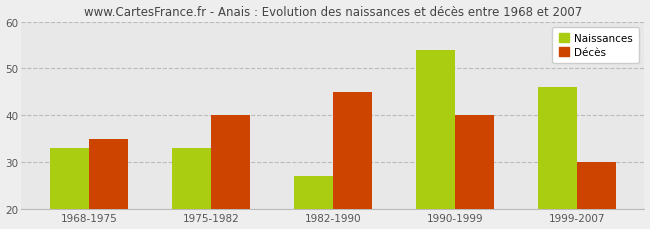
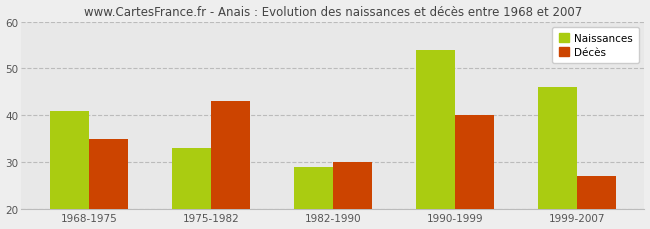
Naissances/1968-1975: 33 -> 41
Décès/1975-1982: 40 -> 43
Naissances/1982-1990: 27 -> 29
Décès/1982-1990: 45 -> 30
Décès/1999-2007: 30 -> 27
